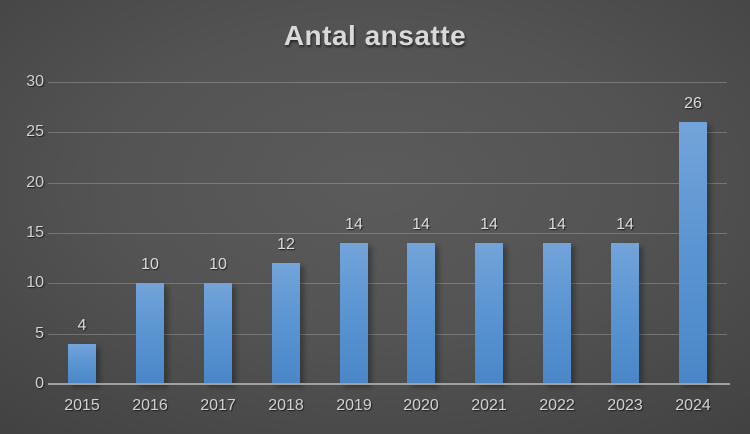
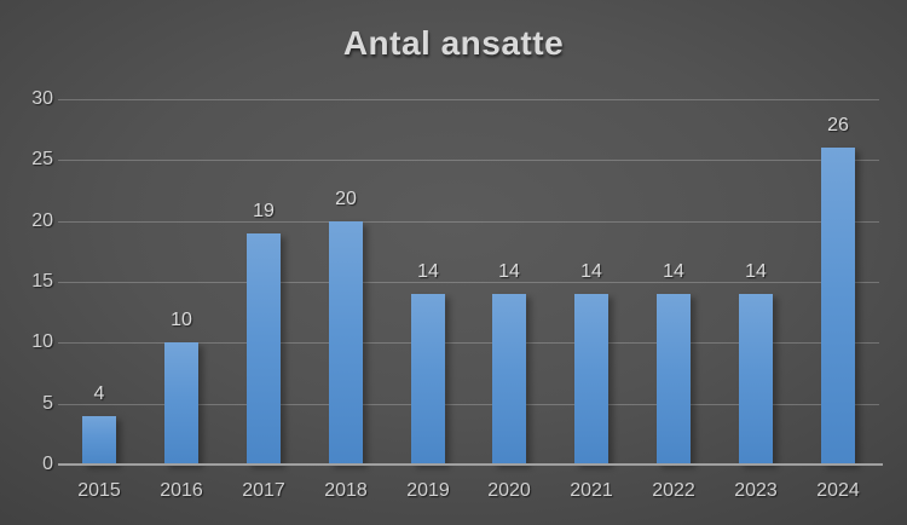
2017: 10 -> 19
2018: 12 -> 20
